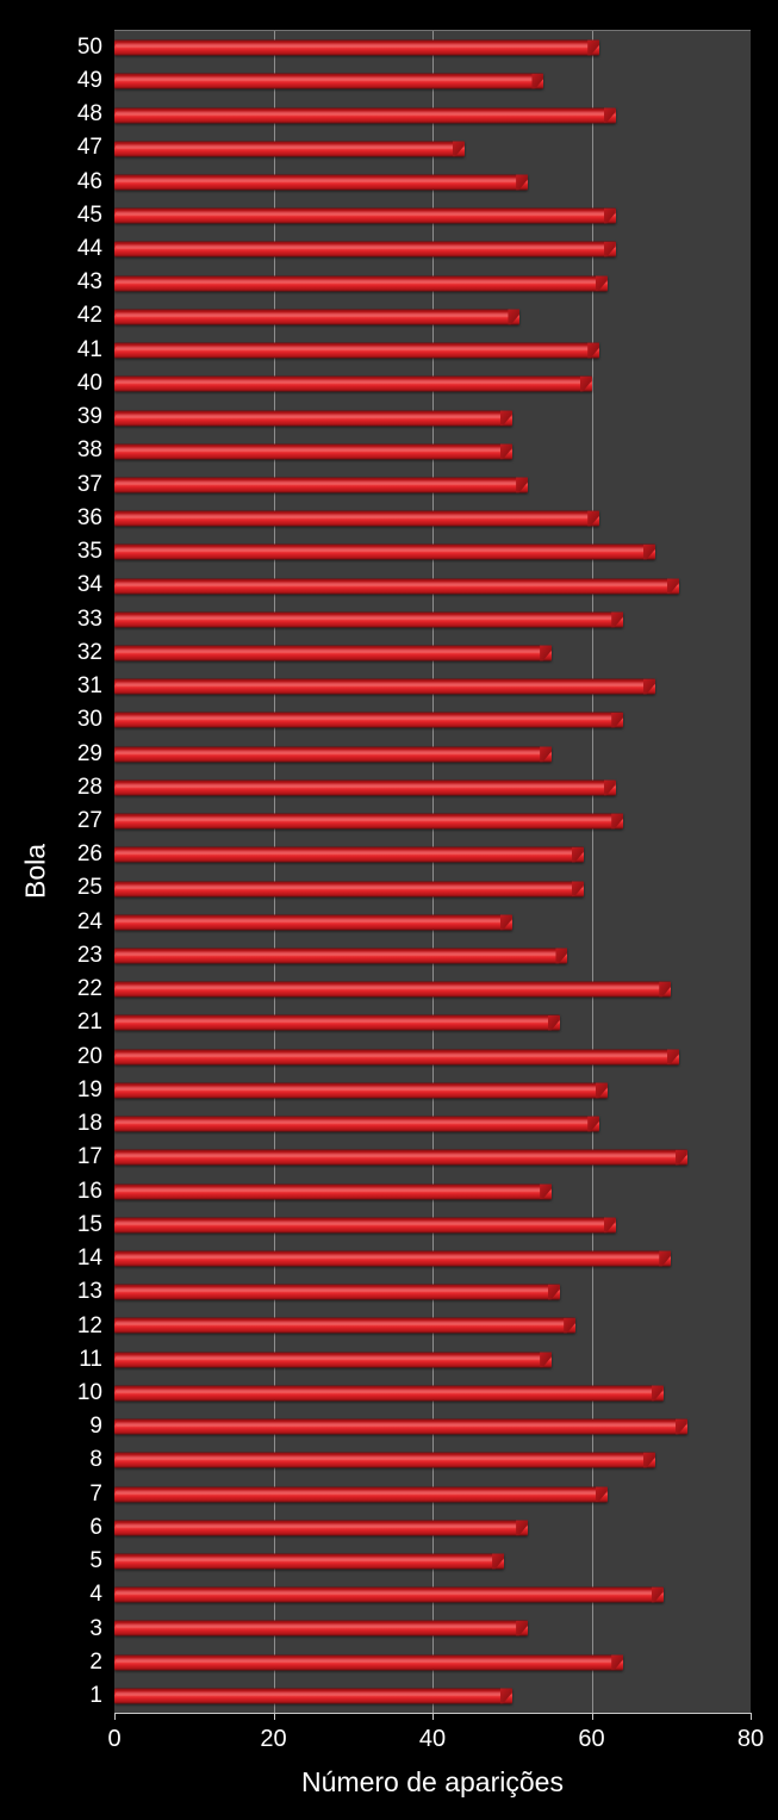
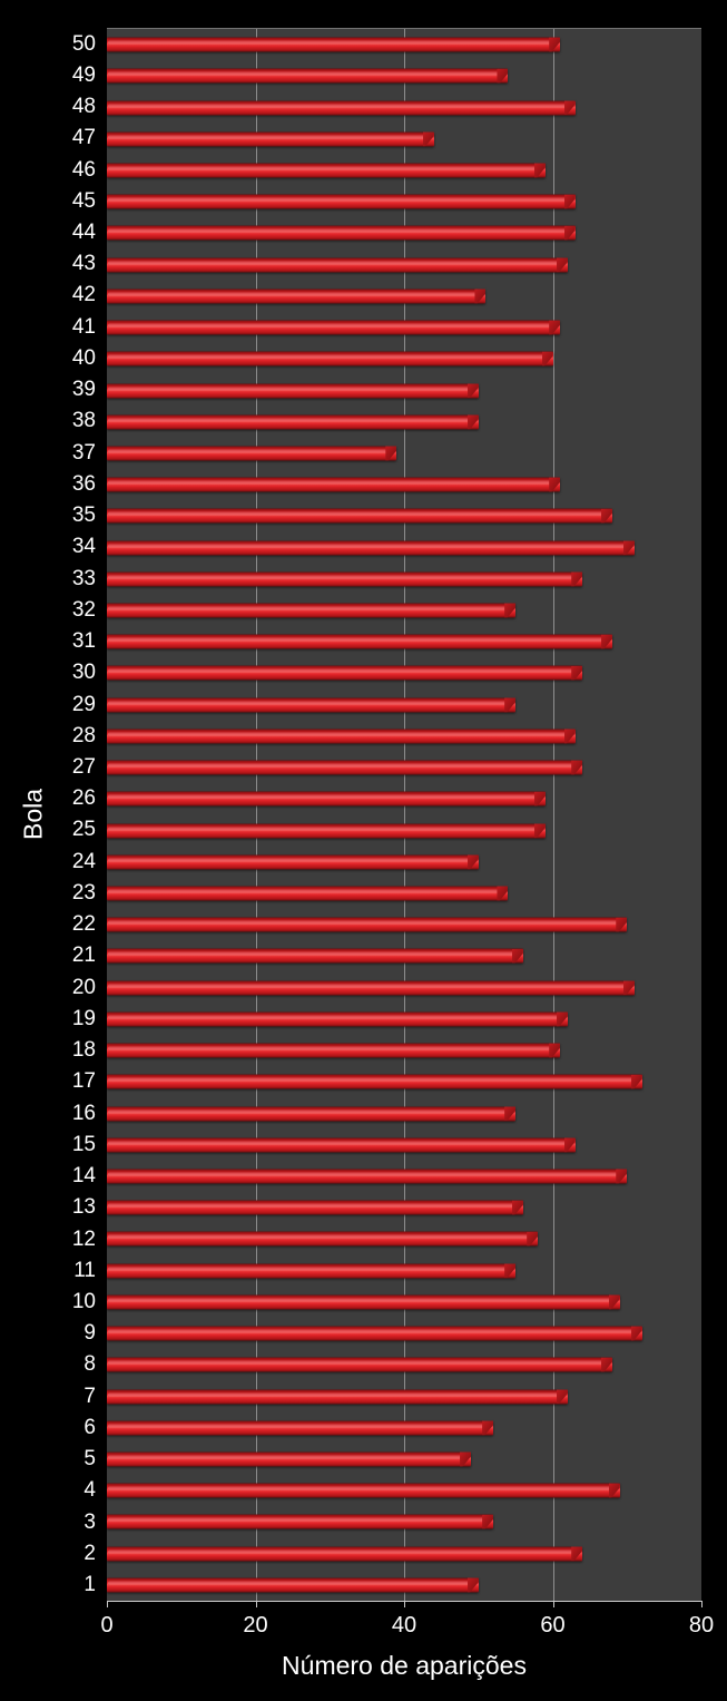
46: 52 -> 59
37: 52 -> 39
23: 57 -> 54
